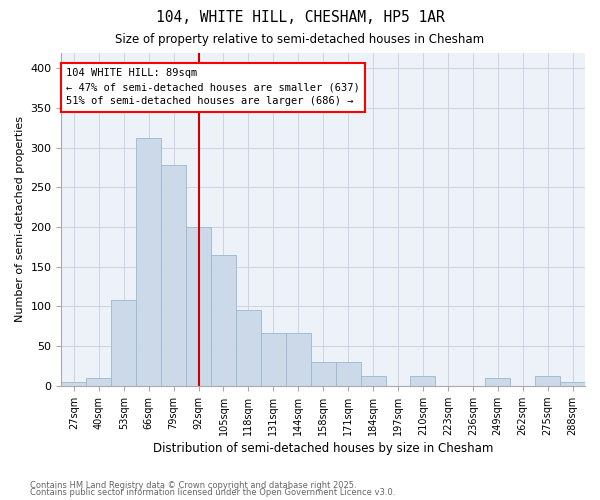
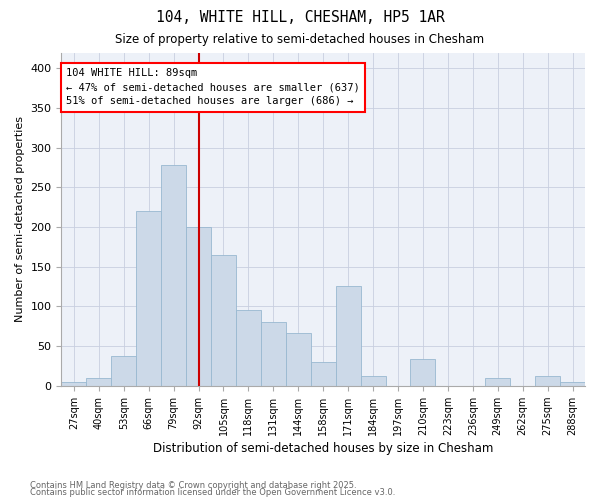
53sqm: 108 -> 38
66sqm: 312 -> 220
131sqm: 67 -> 80
171sqm: 30 -> 126
210sqm: 12 -> 34
